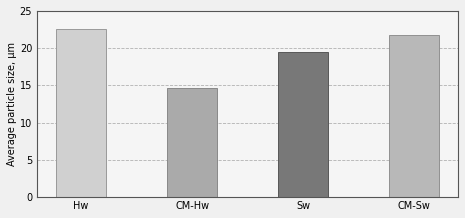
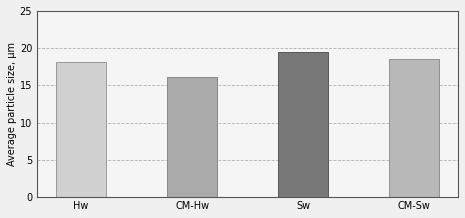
Hw: 22.6 -> 18.1
CM-Hw: 14.6 -> 16.1
CM-Sw: 21.8 -> 18.6
